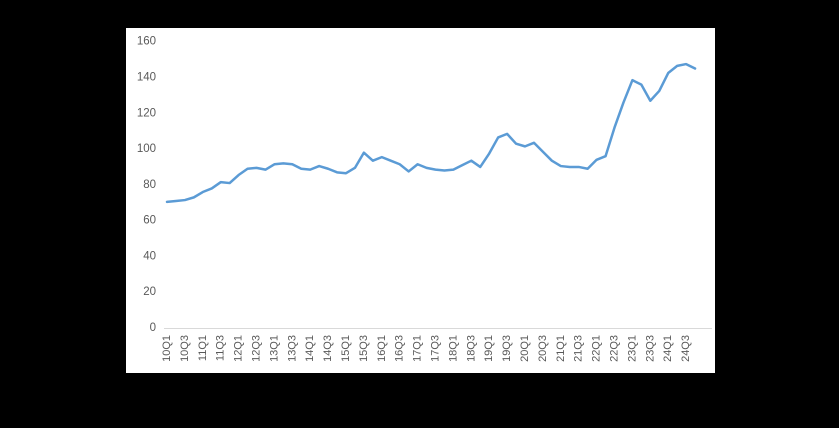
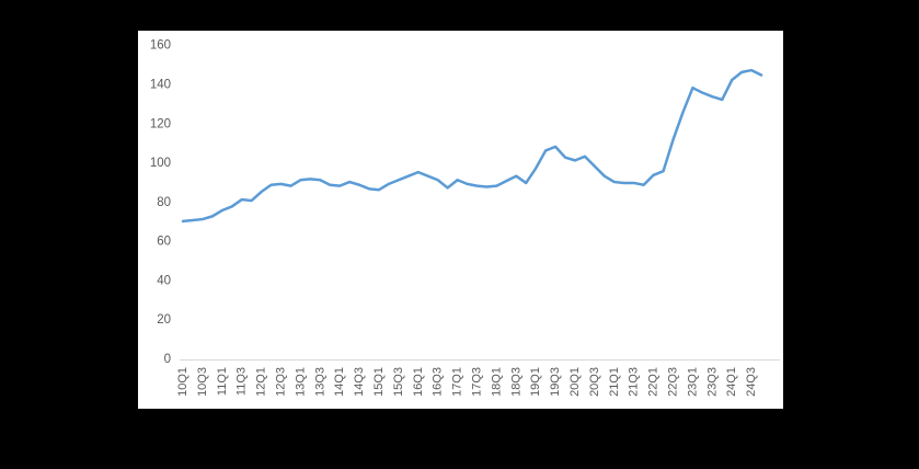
15Q3: 98 -> 92
23Q3: 127 -> 134
